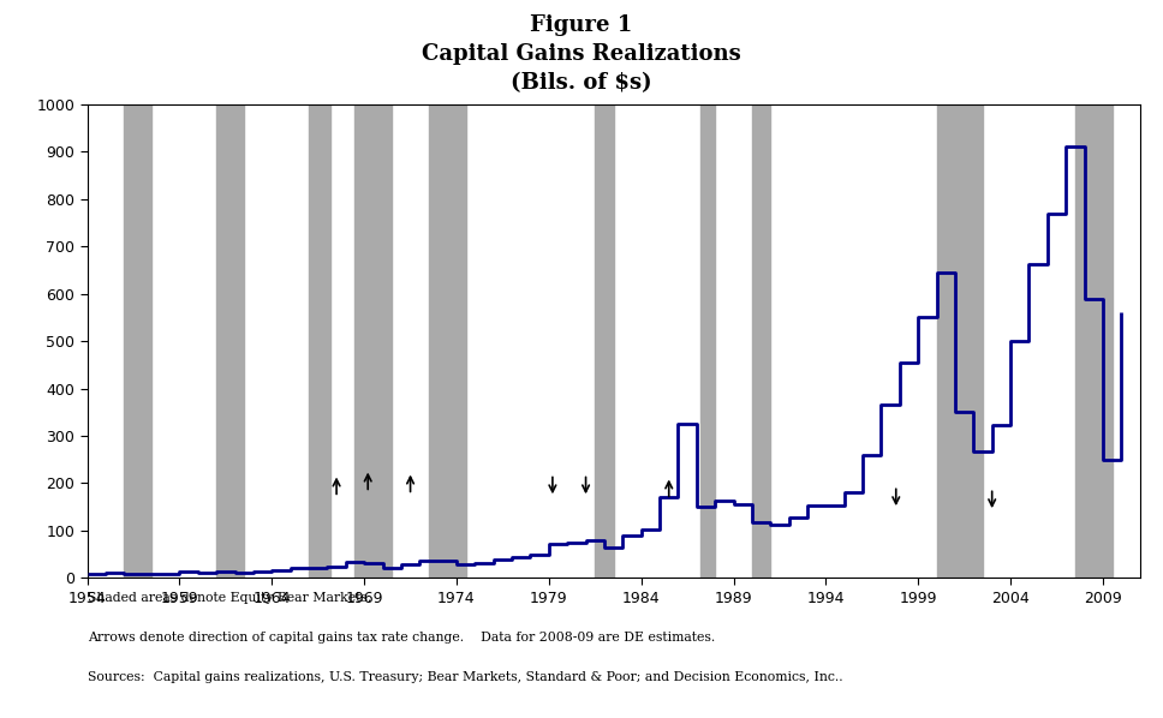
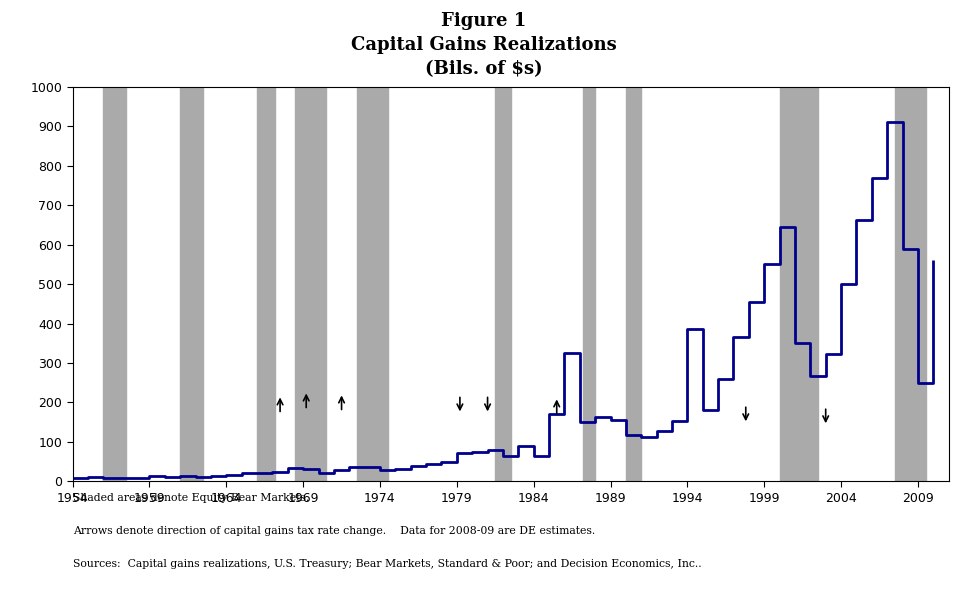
1984: 102 -> 65
1994: 152 -> 385
